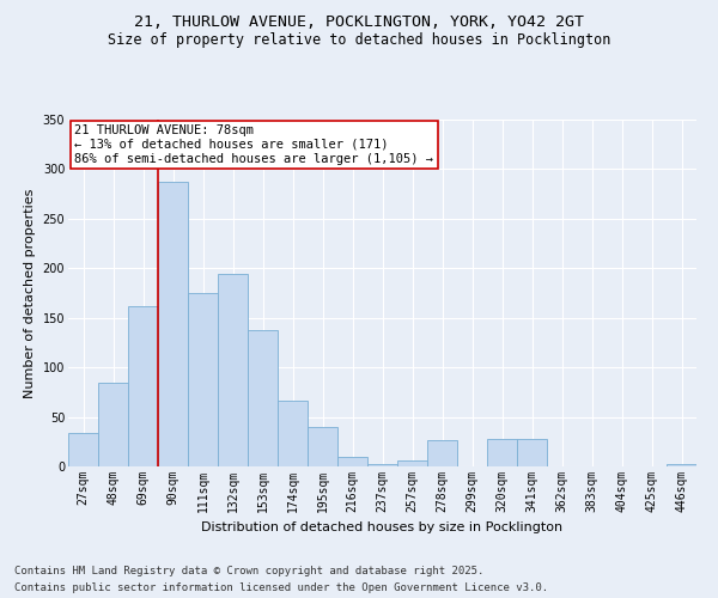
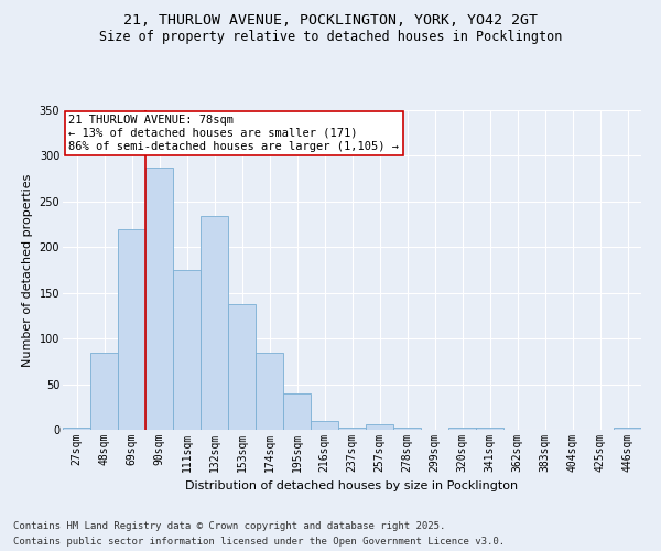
27sqm: 34 -> 2
69sqm: 162 -> 220
132sqm: 194 -> 234
174sqm: 66 -> 85
278sqm: 26 -> 2
320sqm: 28 -> 2
341sqm: 28 -> 3
